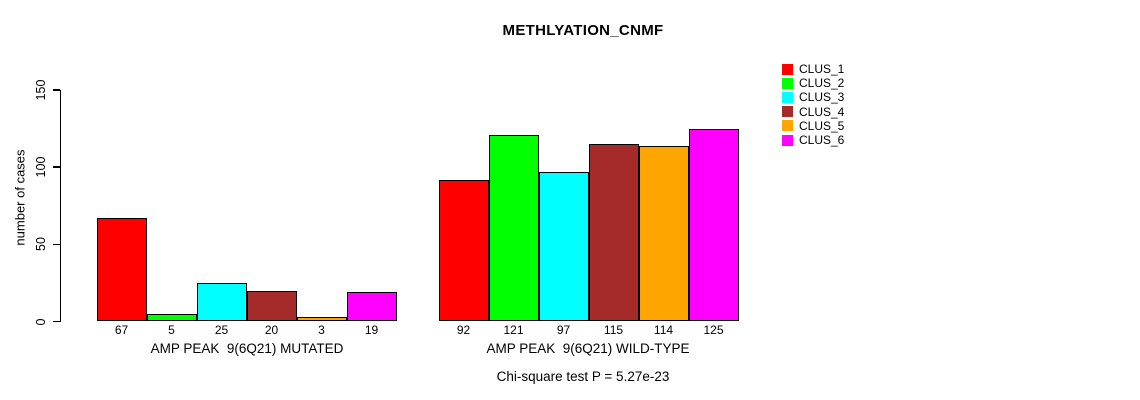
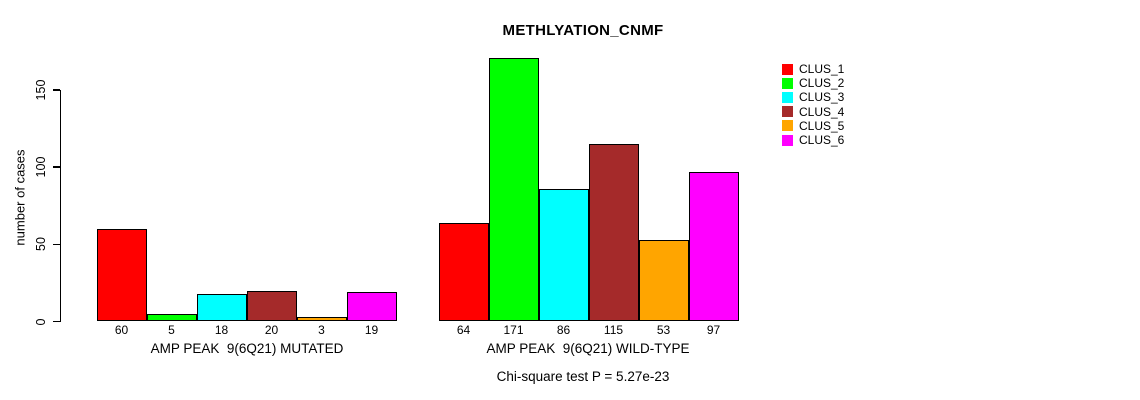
CLUS_1/AMP PEAK 9(6Q21) MUTATED: 67 -> 60
CLUS_3/AMP PEAK 9(6Q21) MUTATED: 25 -> 18
CLUS_1/AMP PEAK 9(6Q21) WILD-TYPE: 92 -> 64
CLUS_2/AMP PEAK 9(6Q21) WILD-TYPE: 121 -> 171
CLUS_3/AMP PEAK 9(6Q21) WILD-TYPE: 97 -> 86
CLUS_5/AMP PEAK 9(6Q21) WILD-TYPE: 114 -> 53
CLUS_6/AMP PEAK 9(6Q21) WILD-TYPE: 125 -> 97
